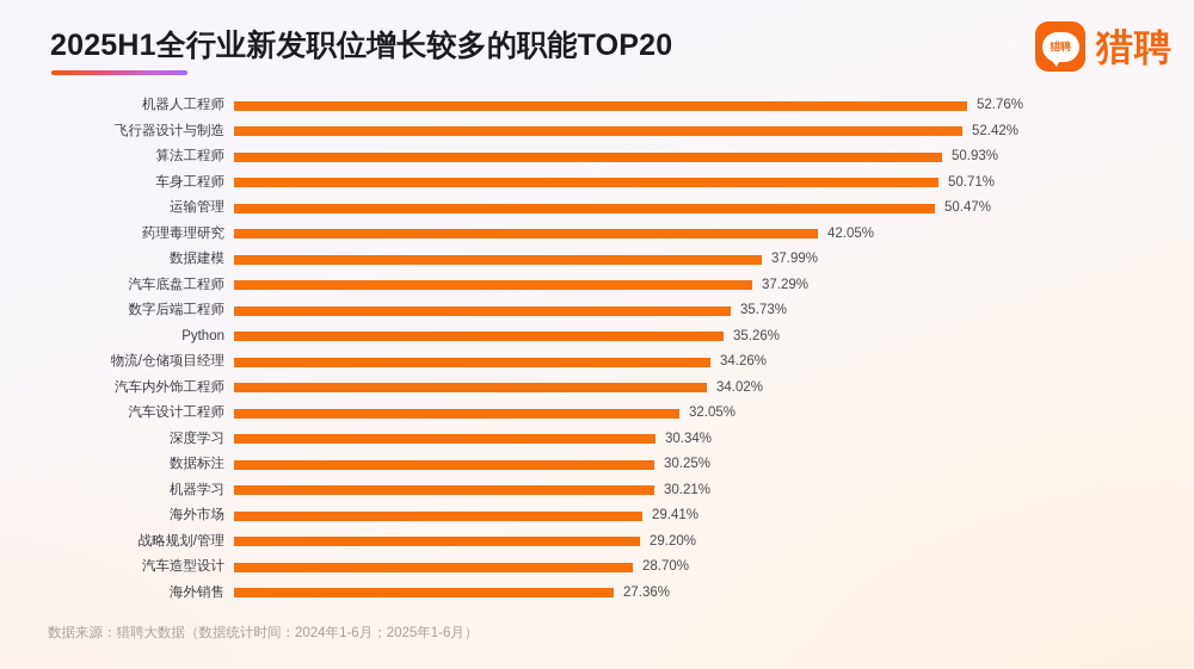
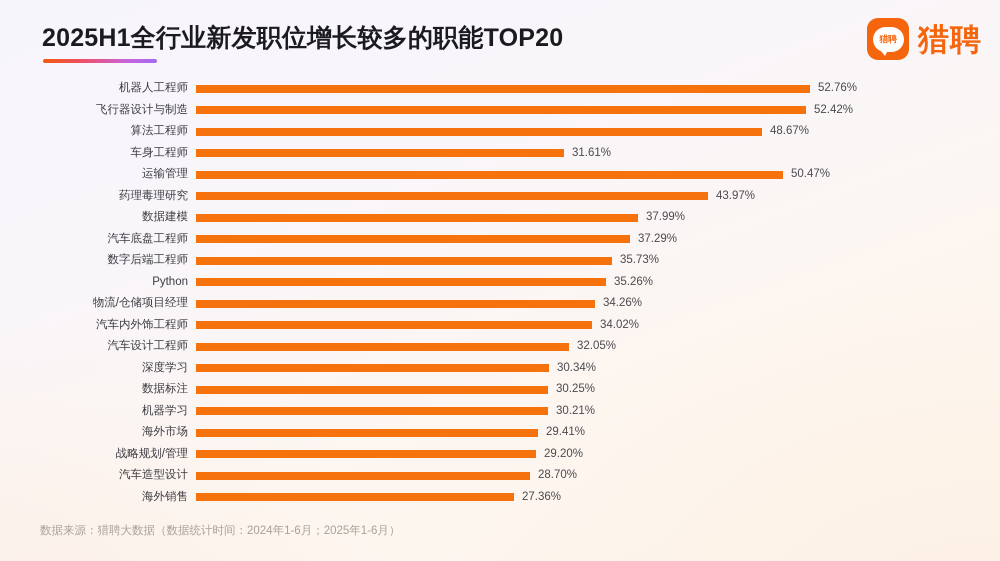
算法工程师: 50.93% -> 48.67%
车身工程师: 50.71% -> 31.61%
药理毒理研究: 42.05% -> 43.97%
